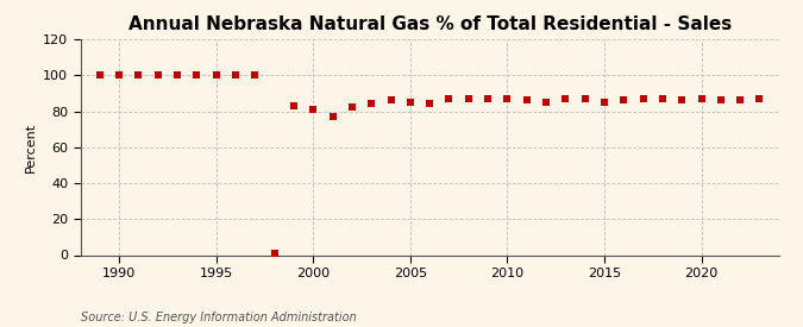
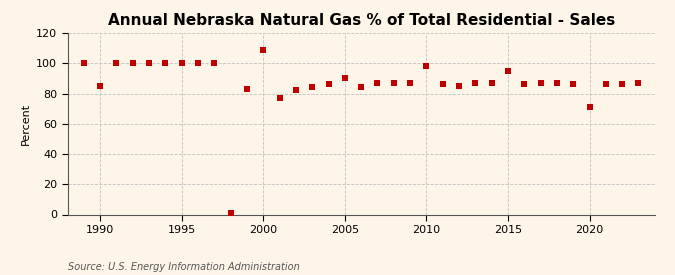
1990: 100 -> 85
2000: 81 -> 109
2005: 85 -> 90
2010: 87 -> 98
2015: 85 -> 95
2020: 87 -> 71
